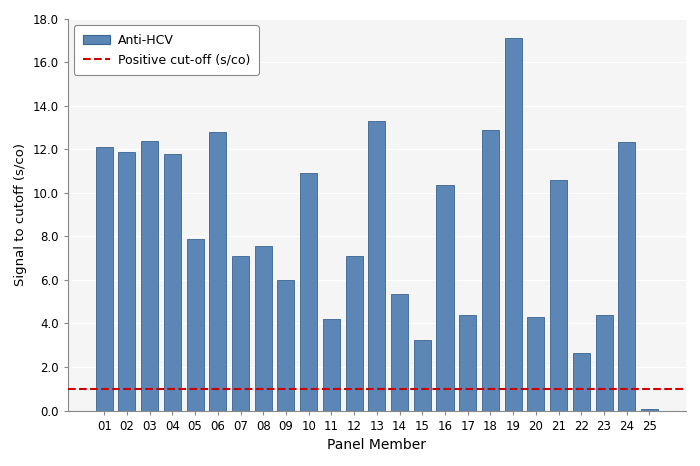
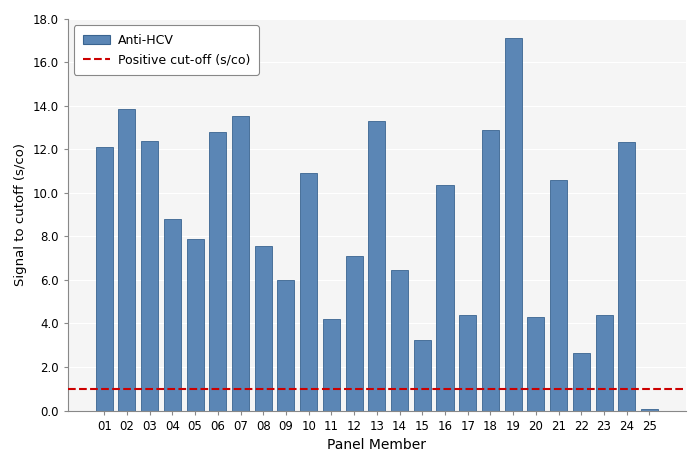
02: 11.90 -> 13.85
04: 11.80 -> 8.80
07: 7.10 -> 13.55
14: 5.35 -> 6.45
